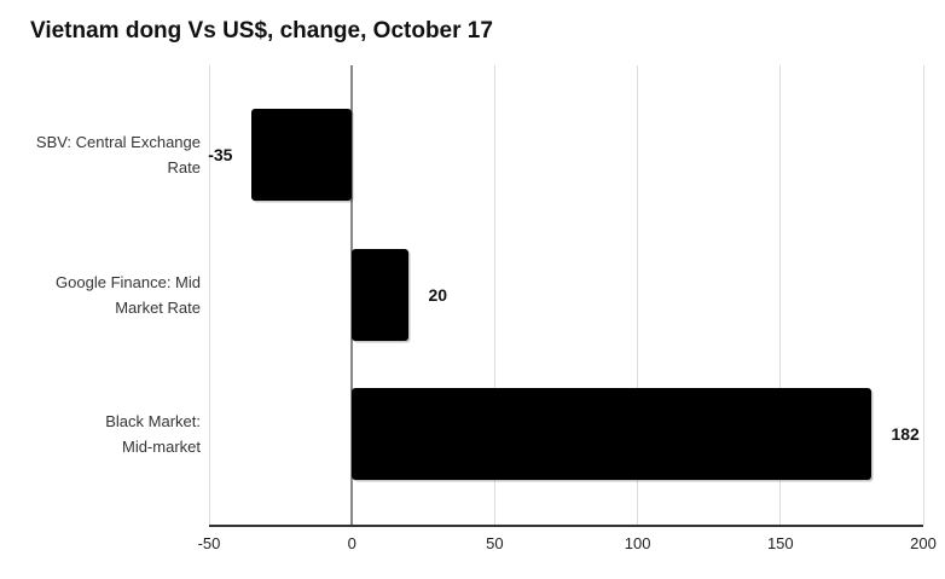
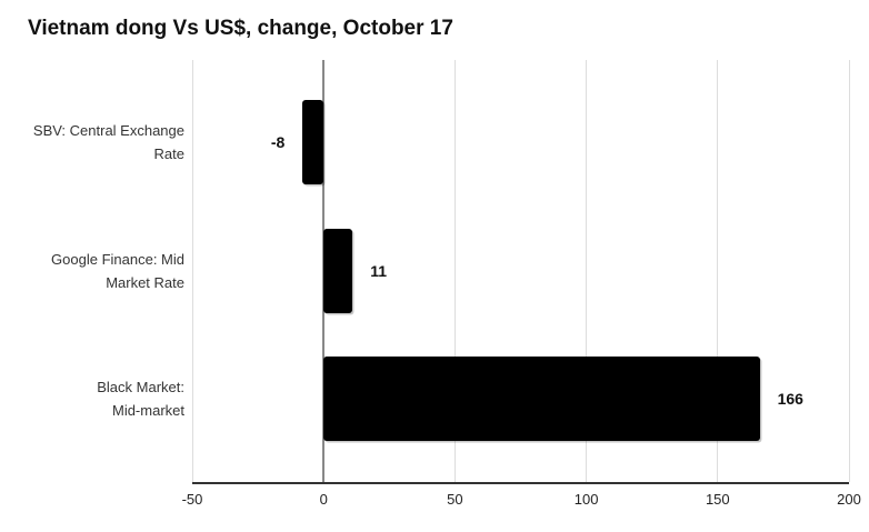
SBV: Central Exchange Rate: -35 -> -8
Google Finance: Mid Market Rate: 20 -> 11
Black Market: Mid-market: 182 -> 166
